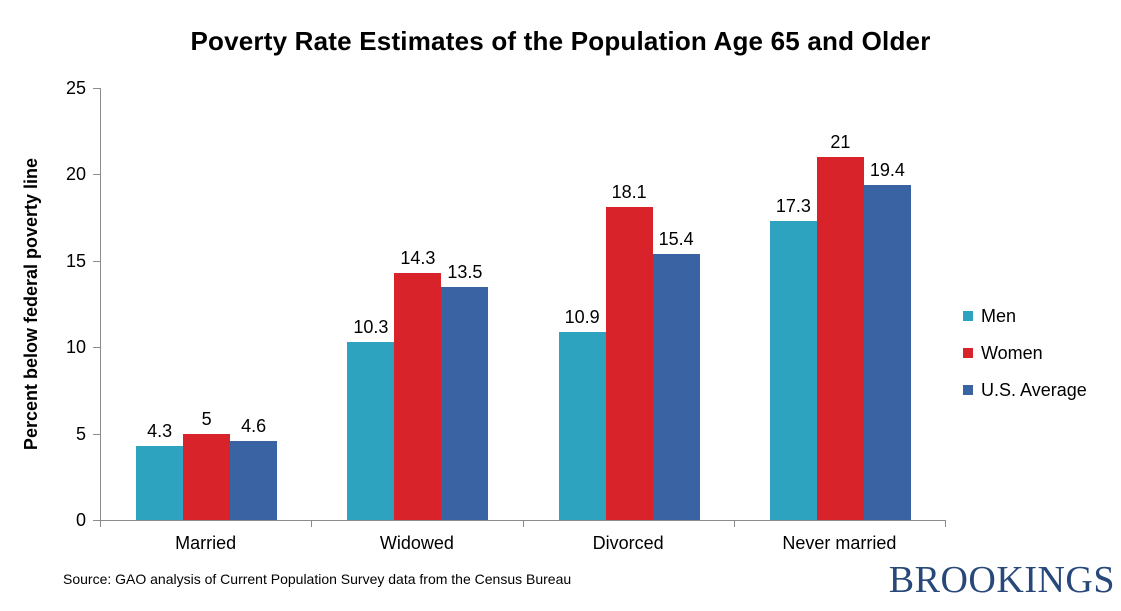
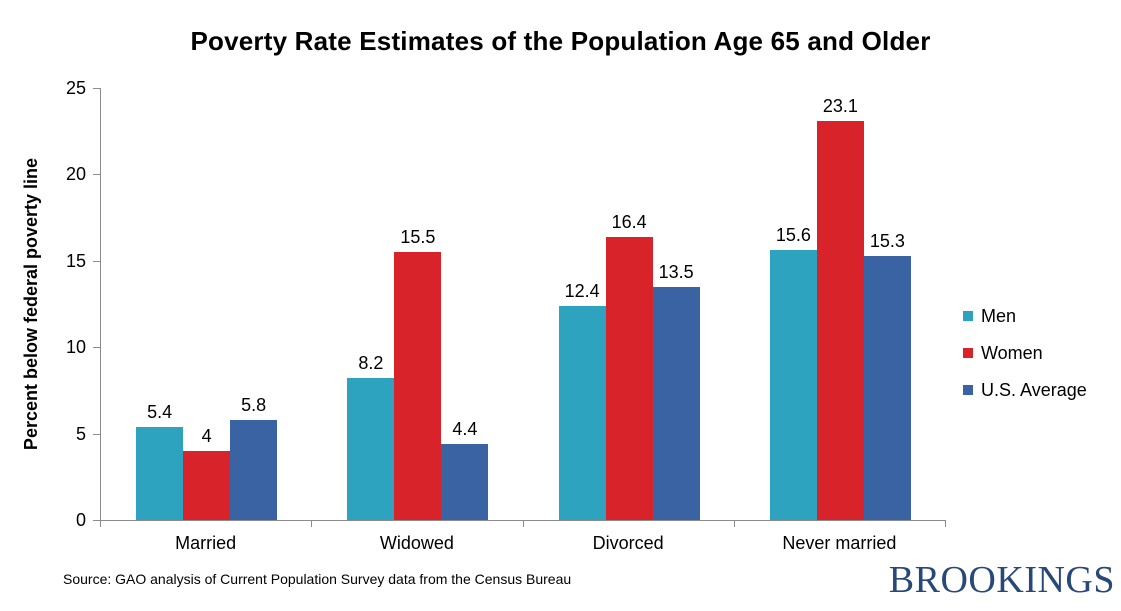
Men/Married: 4.3 -> 5.4
Women/Married: 5 -> 4
U.S. Average/Married: 4.6 -> 5.8
Men/Widowed: 10.3 -> 8.2
Women/Widowed: 14.3 -> 15.5
U.S. Average/Widowed: 13.5 -> 4.4
Men/Divorced: 10.9 -> 12.4
Women/Divorced: 18.1 -> 16.4
U.S. Average/Divorced: 15.4 -> 13.5
Men/Never married: 17.3 -> 15.6
Women/Never married: 21 -> 23.1
U.S. Average/Never married: 19.4 -> 15.3
